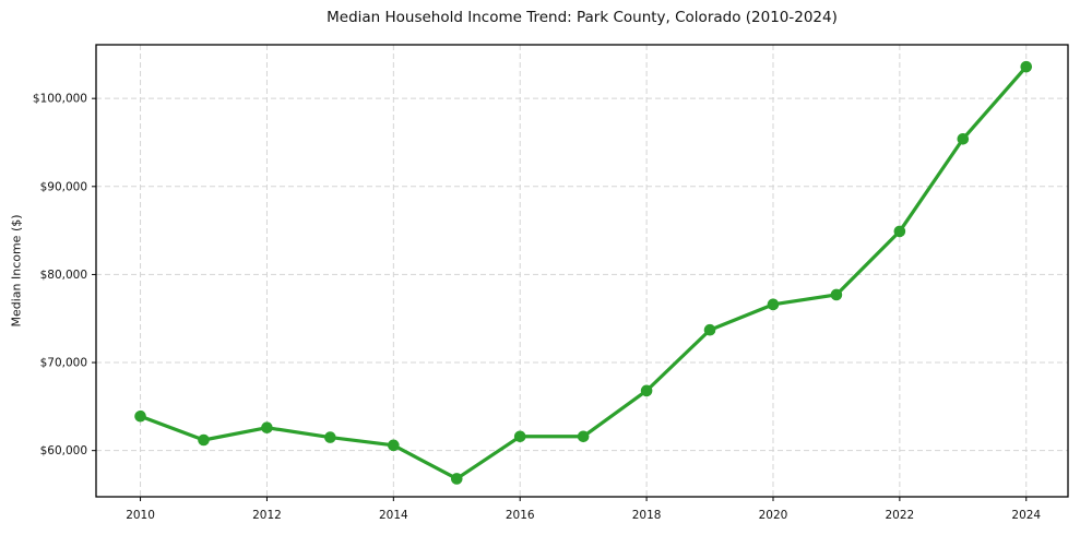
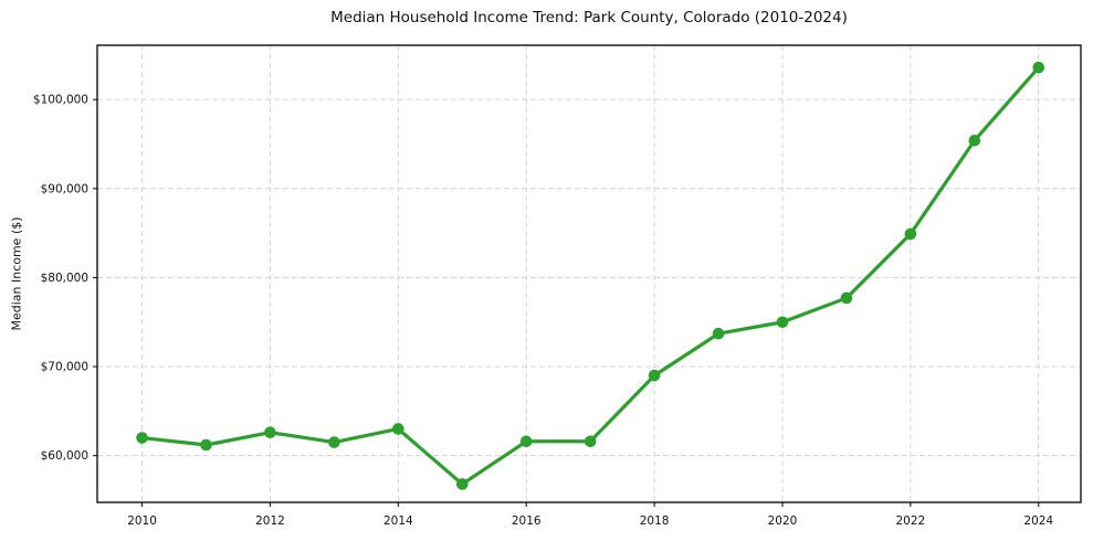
2010: $64000 -> $62000
2014: $61000 -> $63000
2018: $67000 -> $69000
2020: $77000 -> $75000
